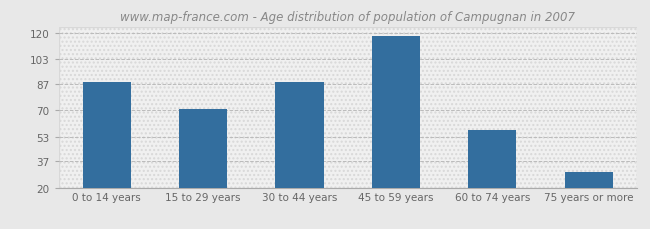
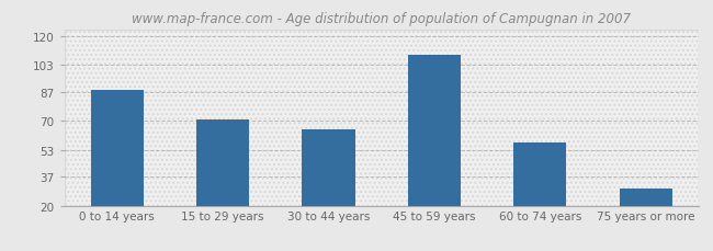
30 to 44 years: 88 -> 65
45 to 59 years: 118 -> 109
